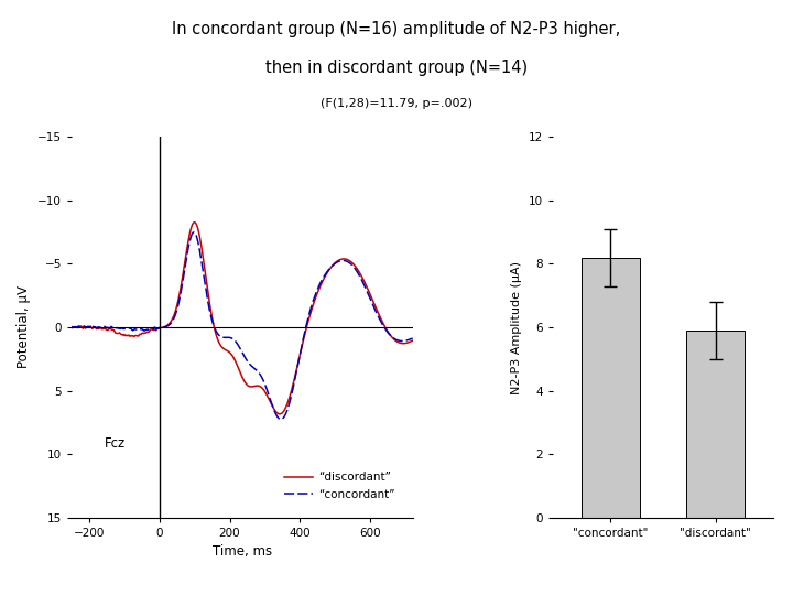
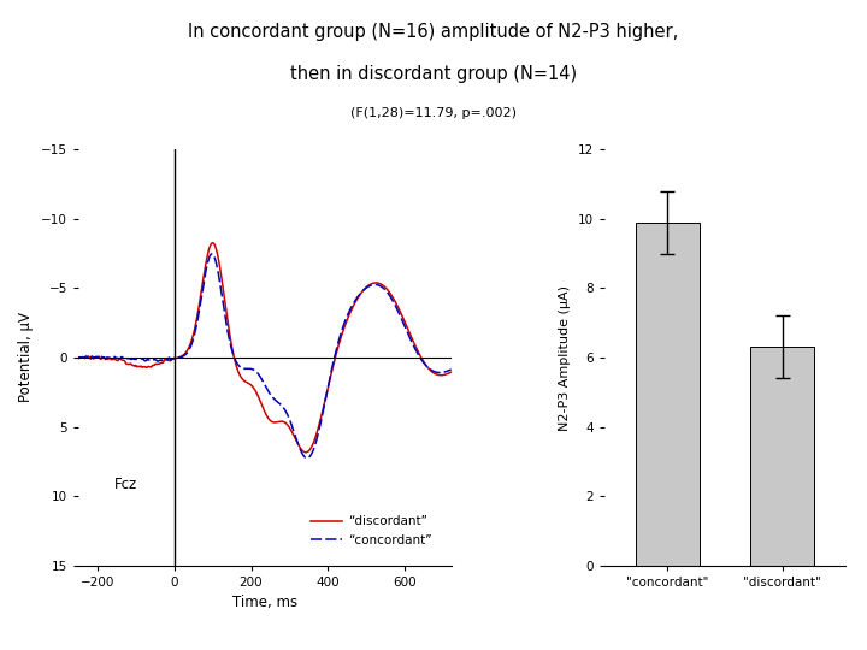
"concordant": 8.2 -> 9.9
"discordant": 5.9 -> 6.3
